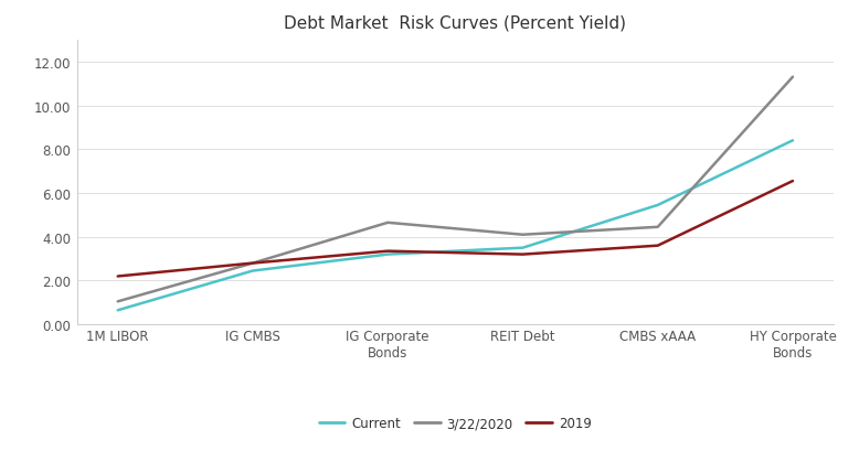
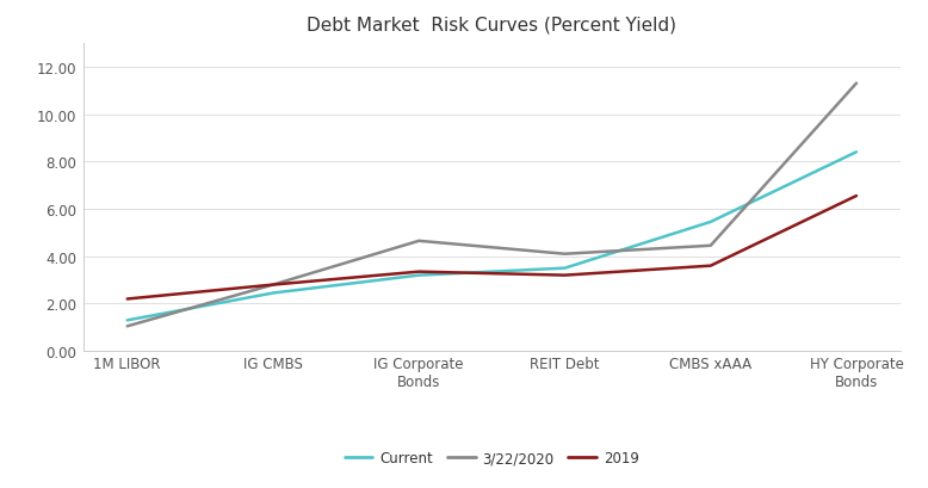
Current/1M LIBOR: 0.7 -> 1.3
